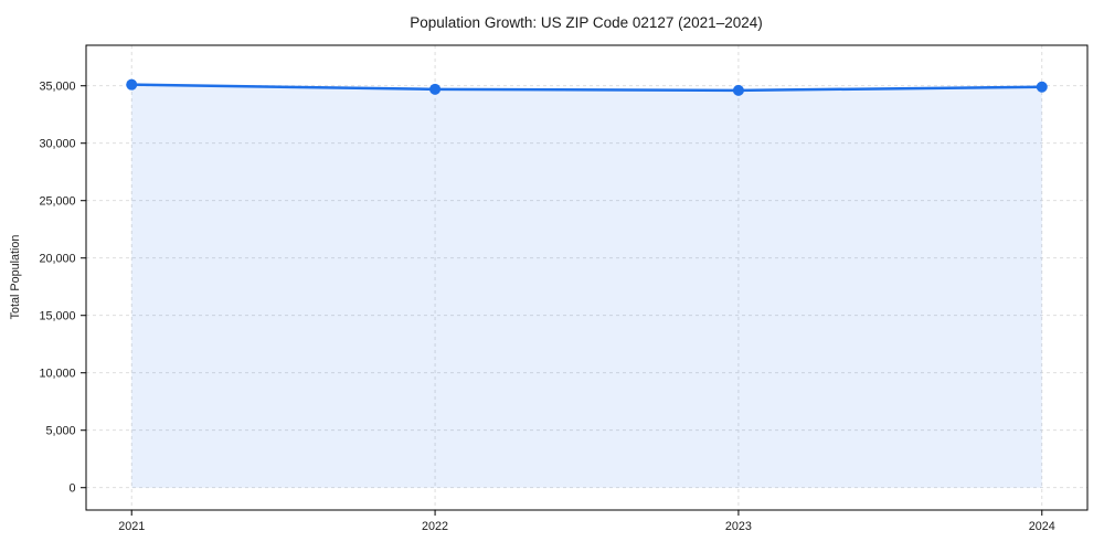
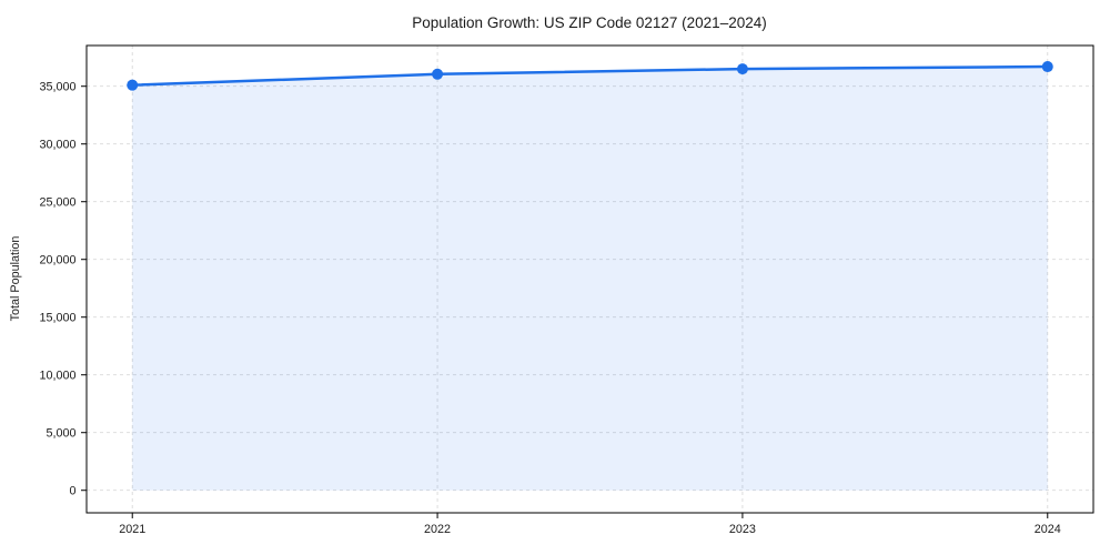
2022: 34700 -> 36000
2023: 34600 -> 36500
2024: 34900 -> 36700
